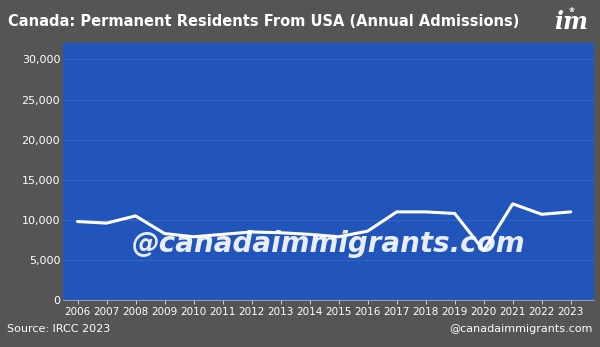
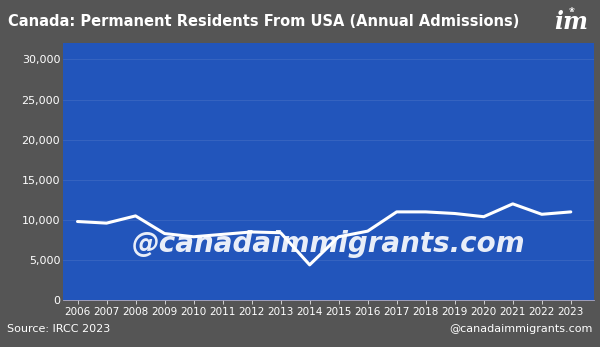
2014: 8,200 -> 4,400
2020: 6,200 -> 10,400
